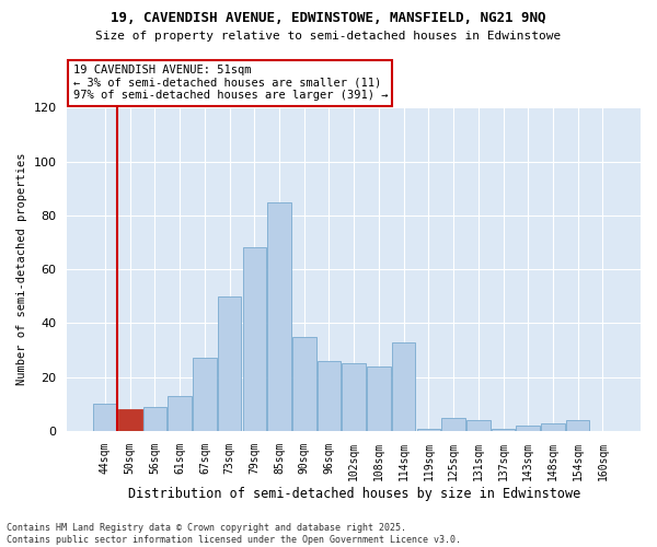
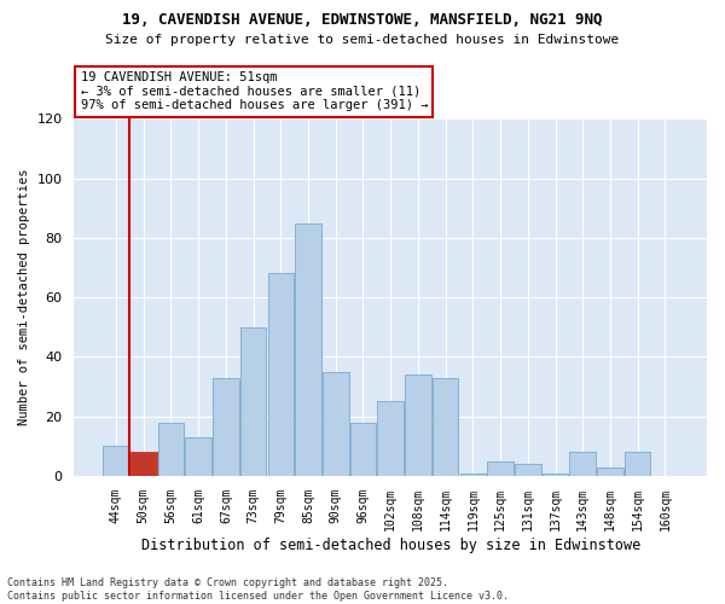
56sqm: 9 -> 18
67sqm: 27 -> 33
96sqm: 26 -> 18
108sqm: 24 -> 34
143sqm: 2 -> 8
154sqm: 4 -> 8
